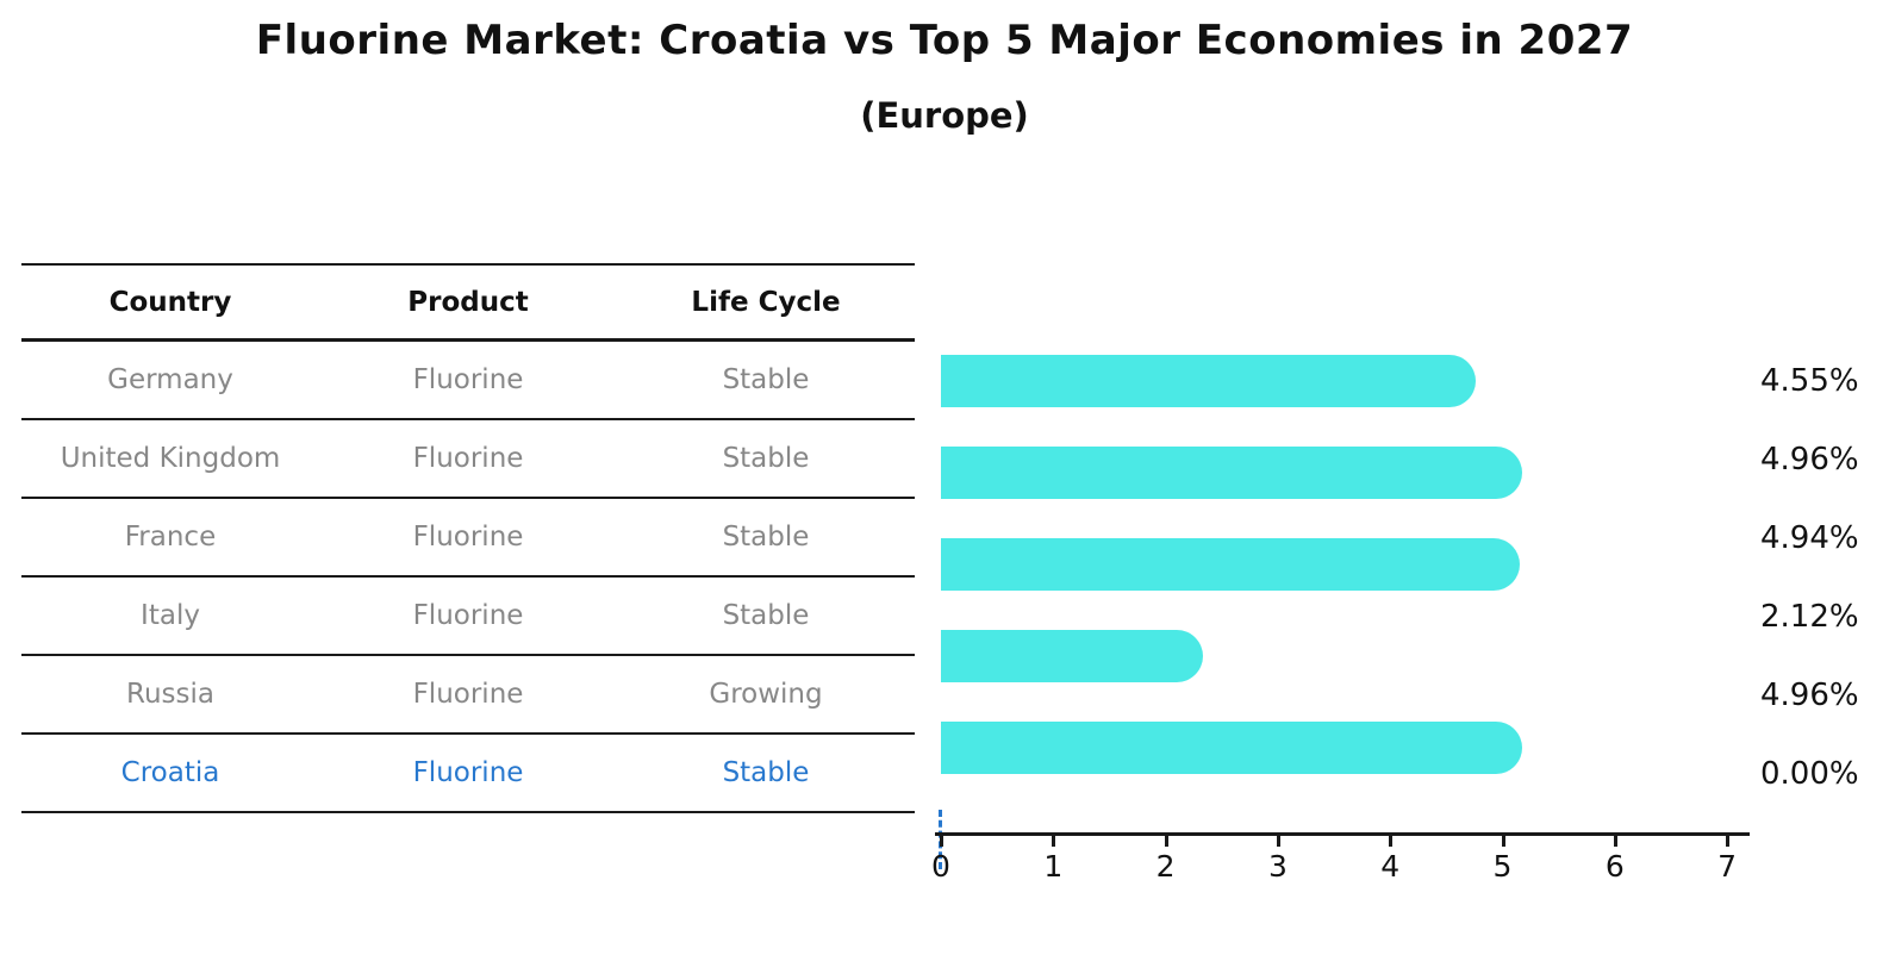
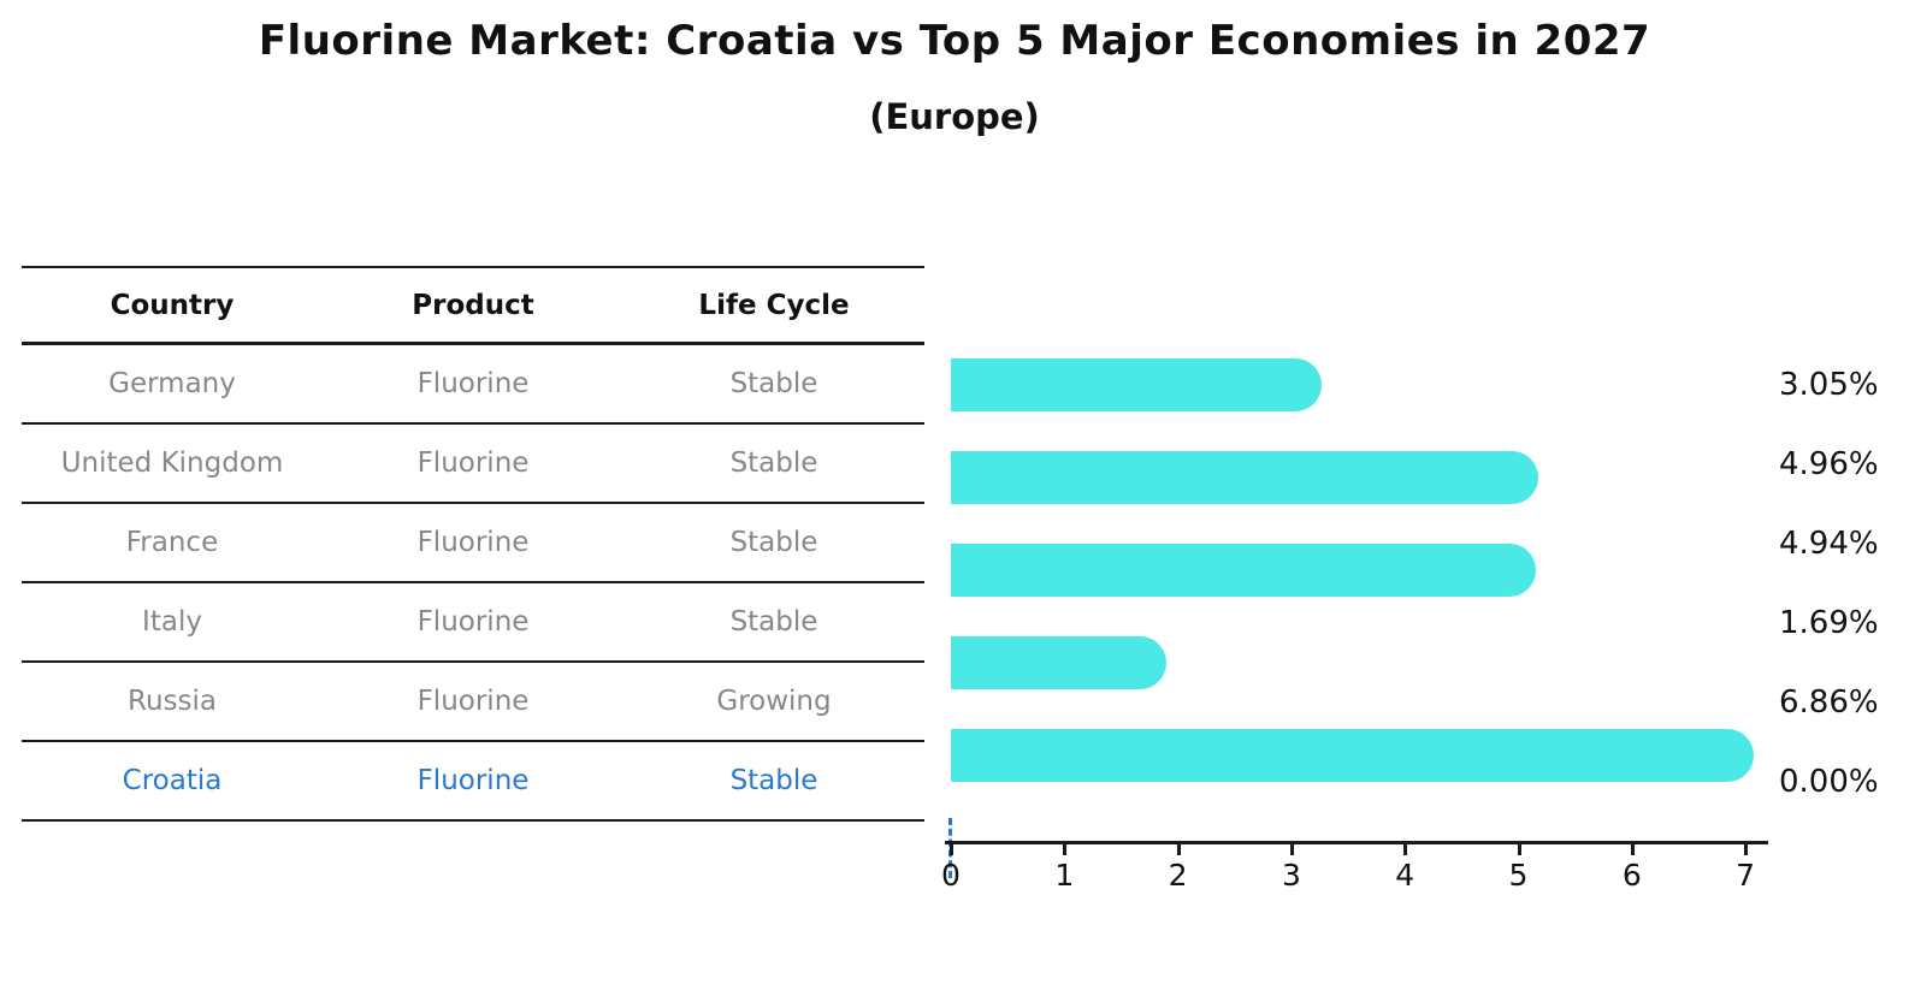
Germany: 4.55% -> 3.05%
Italy: 2.12% -> 1.69%
Russia: 4.96% -> 6.86%
